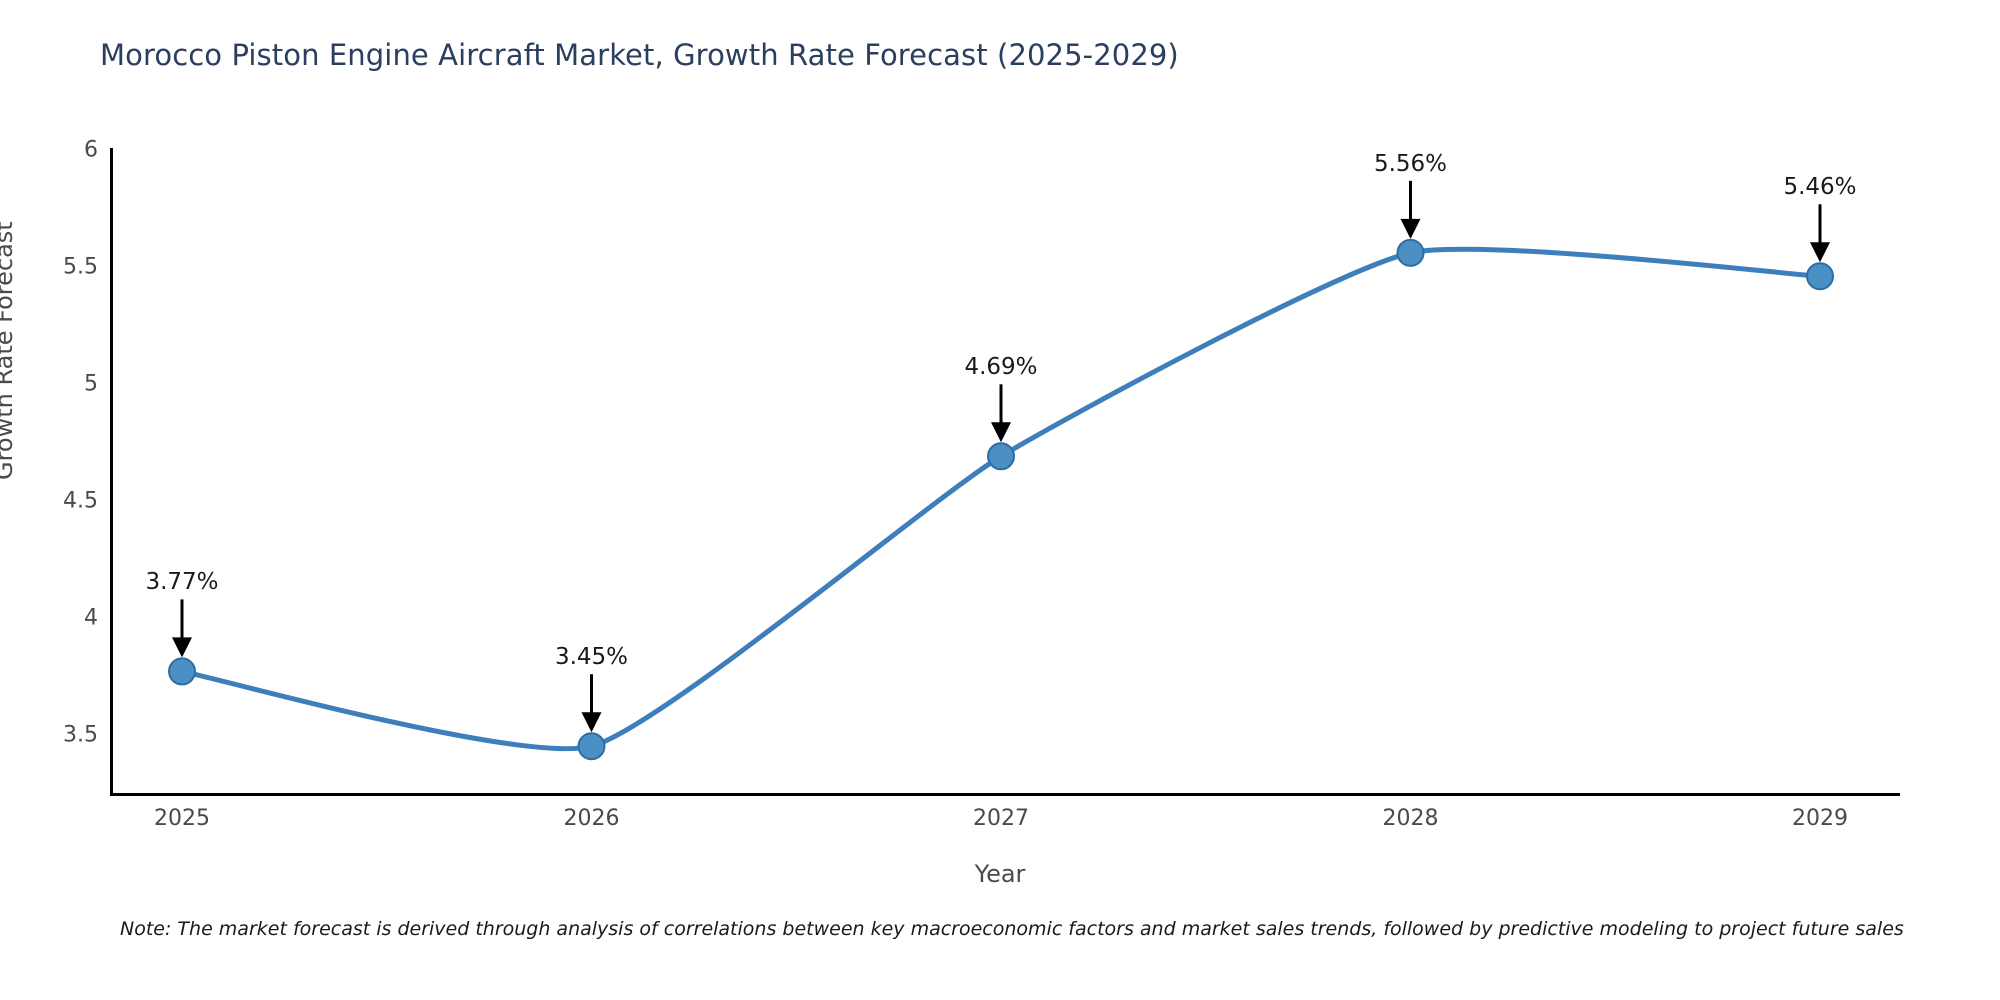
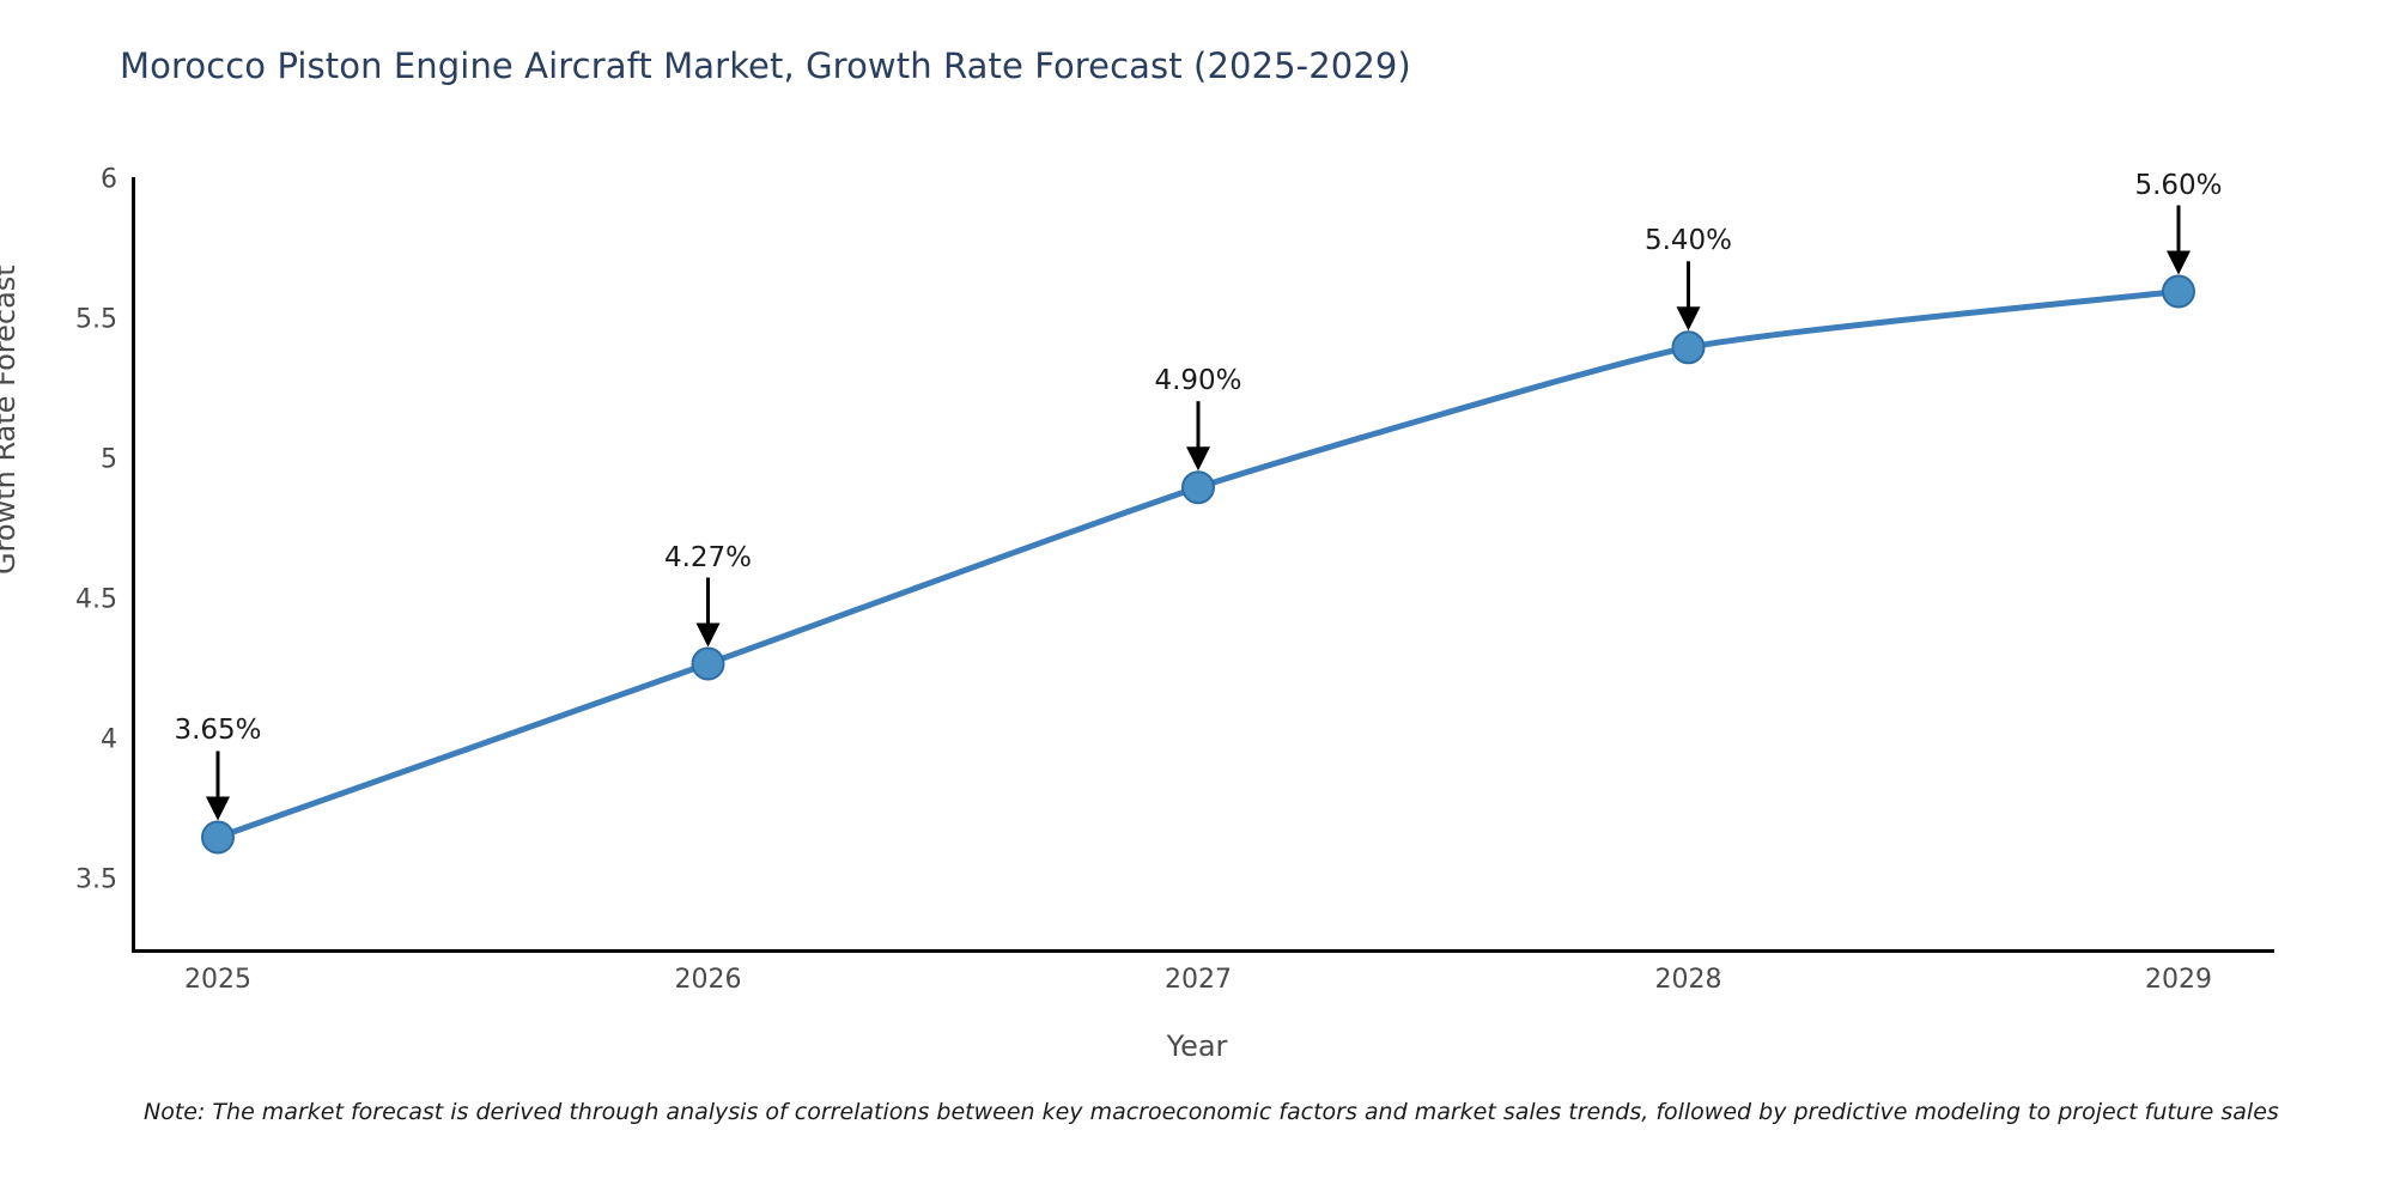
2025: 3.77% -> 3.65%
2026: 3.45% -> 4.27%
2027: 4.69% -> 4.90%
2028: 5.56% -> 5.40%
2029: 5.46% -> 5.60%
